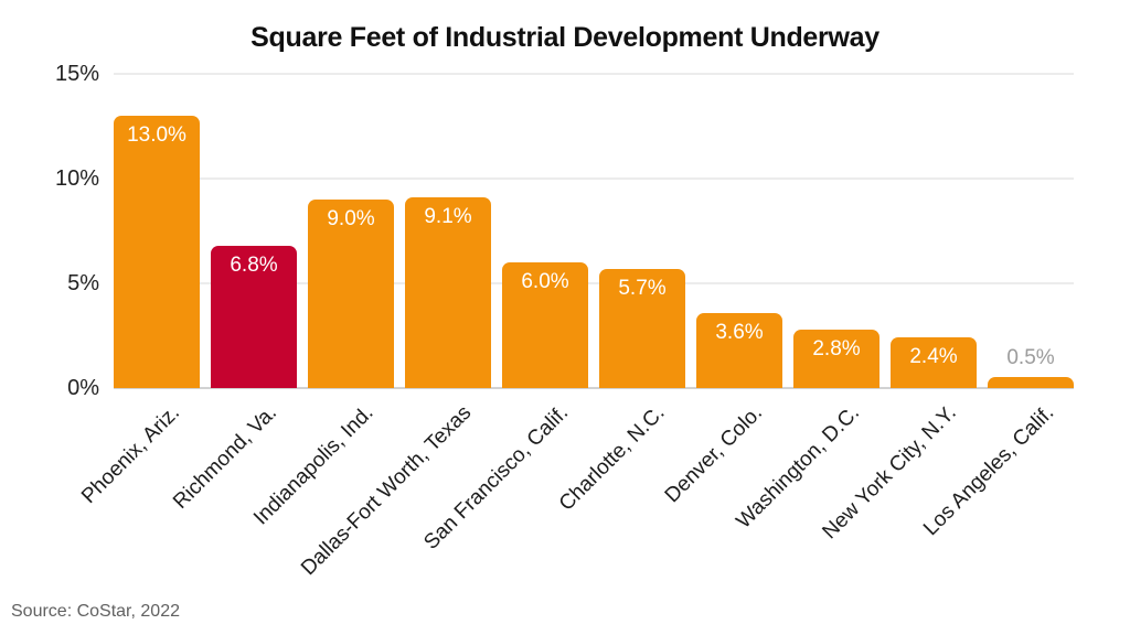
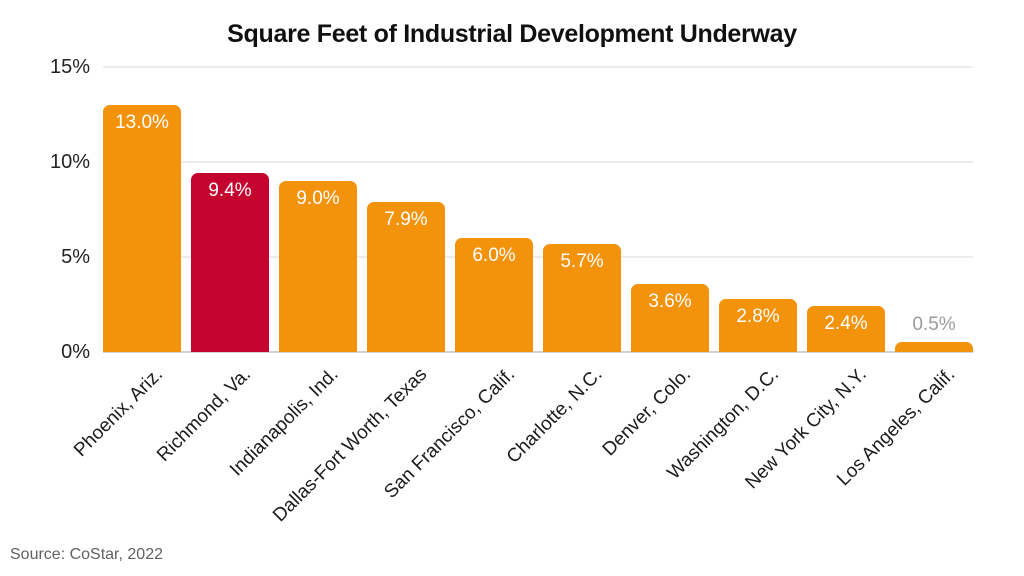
Richmond, Va.: 6.8% -> 9.4%
Dallas-Fort Worth, Texas: 9.1% -> 7.9%
